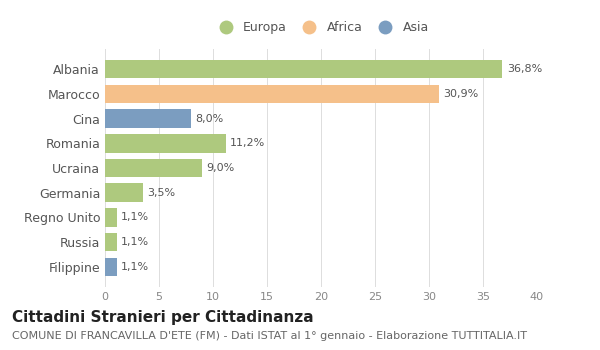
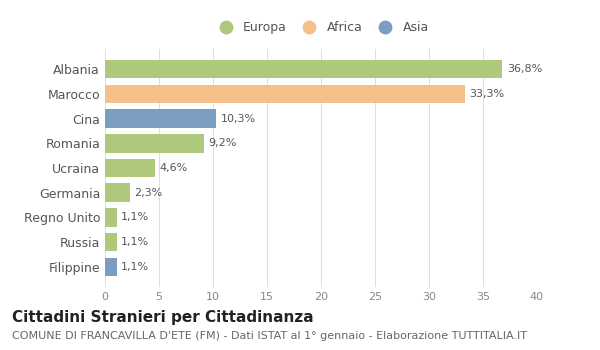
Marocco: 30,9% -> 33,3%
Cina: 8,0% -> 10,3%
Romania: 11,2% -> 9,2%
Ucraina: 9,0% -> 4,6%
Germania: 3,5% -> 2,3%
